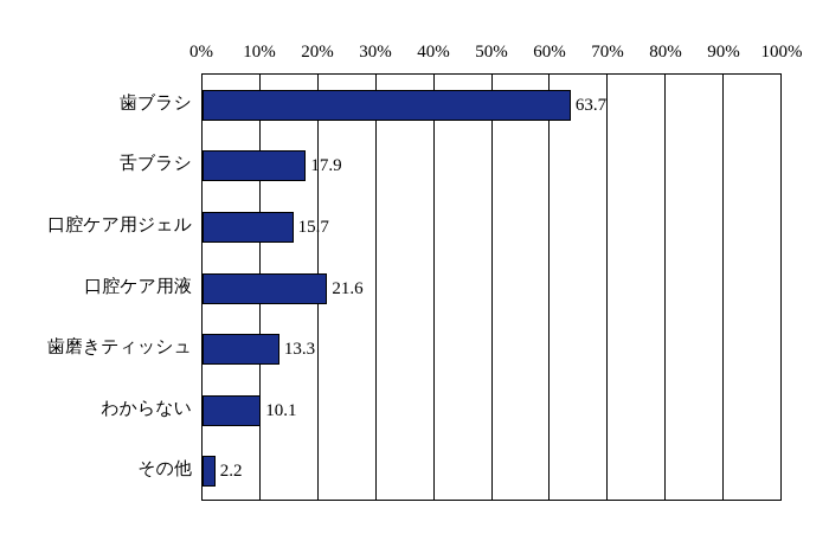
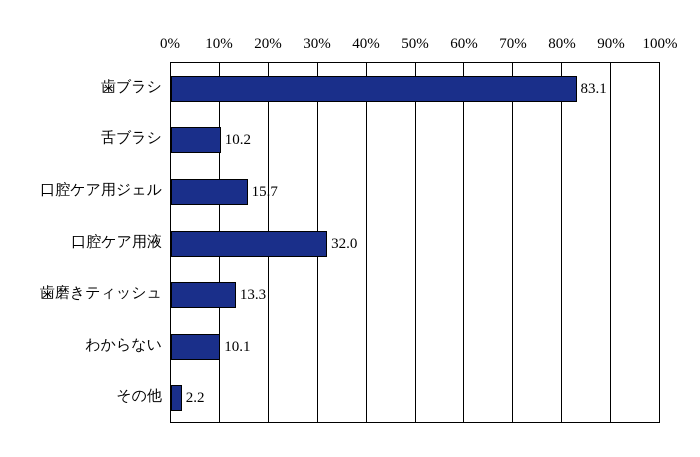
歯ブラシ: 63.7 -> 83.1
舌ブラシ: 17.9 -> 10.2
口腔ケア用液: 21.6 -> 32.0
